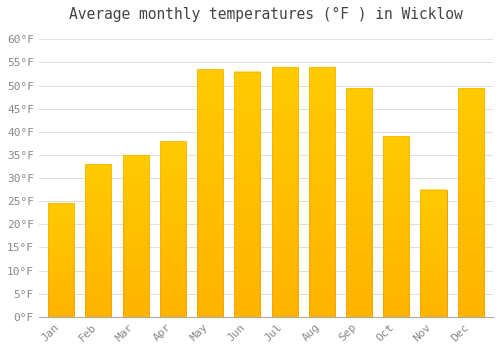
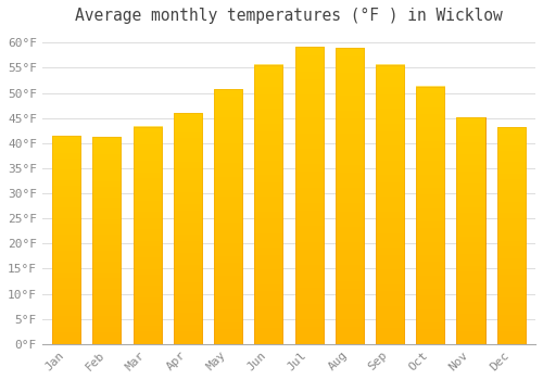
Jan: 24.5°F -> 41.5°F
Feb: 33.0°F -> 41.2°F
Mar: 35.0°F -> 43.3°F
Apr: 38.0°F -> 46.0°F
May: 53.5°F -> 50.7°F
Jun: 53.0°F -> 55.6°F
Jul: 54.0°F -> 59.2°F
Aug: 54.0°F -> 59.0°F
Sep: 49.5°F -> 55.6°F
Oct: 39.0°F -> 51.3°F
Nov: 27.5°F -> 45.1°F
Dec: 49.5°F -> 43.2°F
